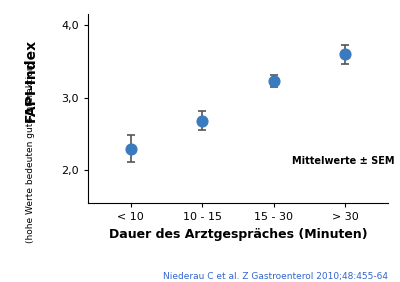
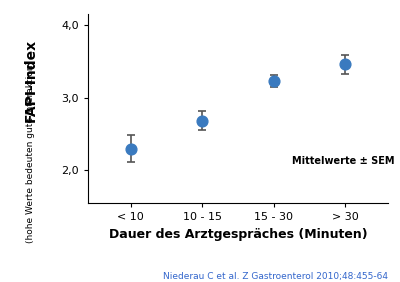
> 30: 3,60 -> 3,46
